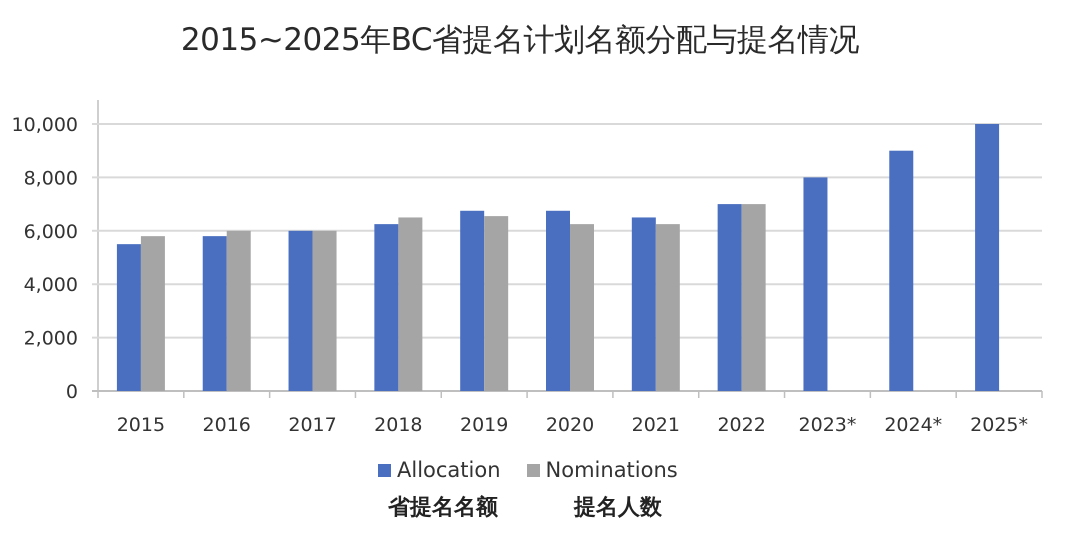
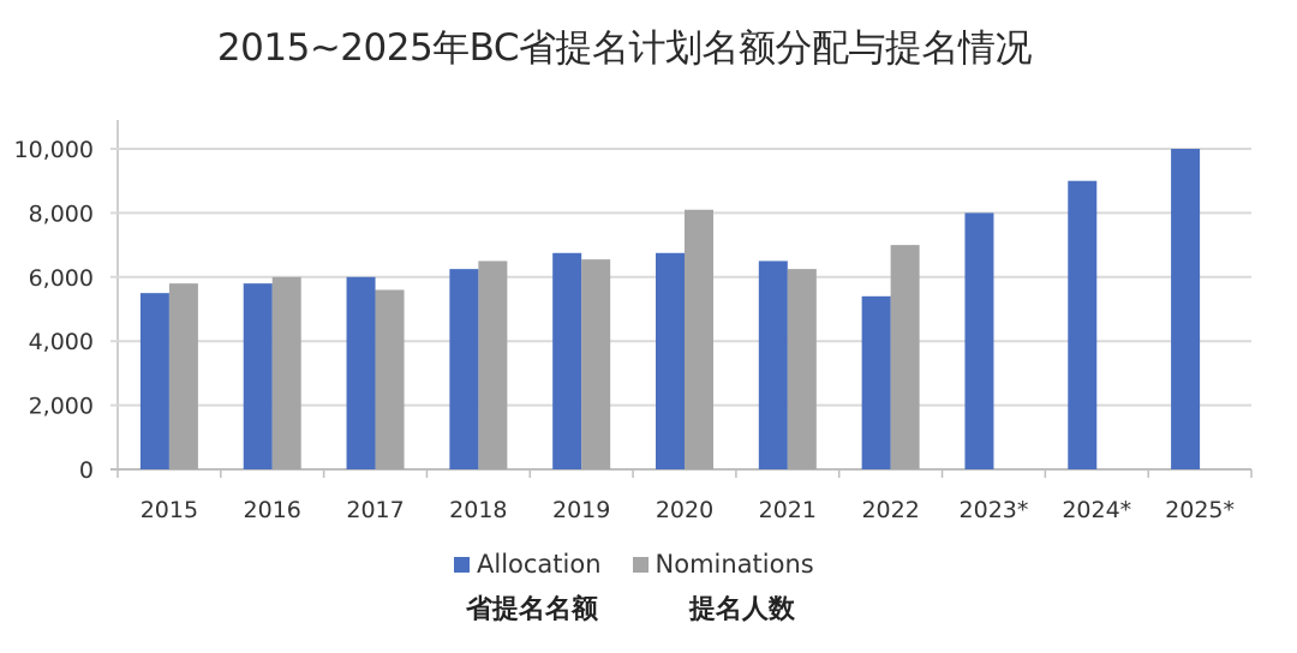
Nominations/2017: 6000 -> 5600
Nominations/2020: 6200 -> 8100
Allocation/2022: 7000 -> 5400
